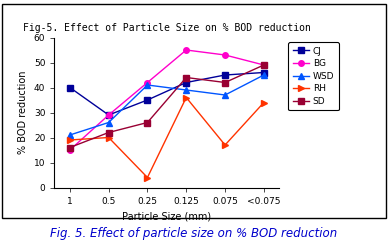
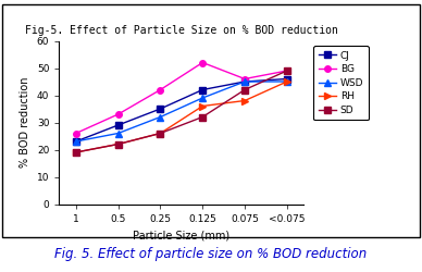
CJ/1: 40 -> 23
BG/1: 15 -> 26
WSD/1: 21 -> 23
SD/1: 16 -> 19
BG/0.5: 29 -> 33
RH/0.5: 20 -> 22
WSD/0.25: 41 -> 32
RH/0.25: 4 -> 26
BG/0.125: 55 -> 52
SD/0.125: 44 -> 32
BG/0.075: 53 -> 46
WSD/0.075: 37 -> 45
RH/0.075: 17 -> 38
RH/<0.075: 34 -> 45
